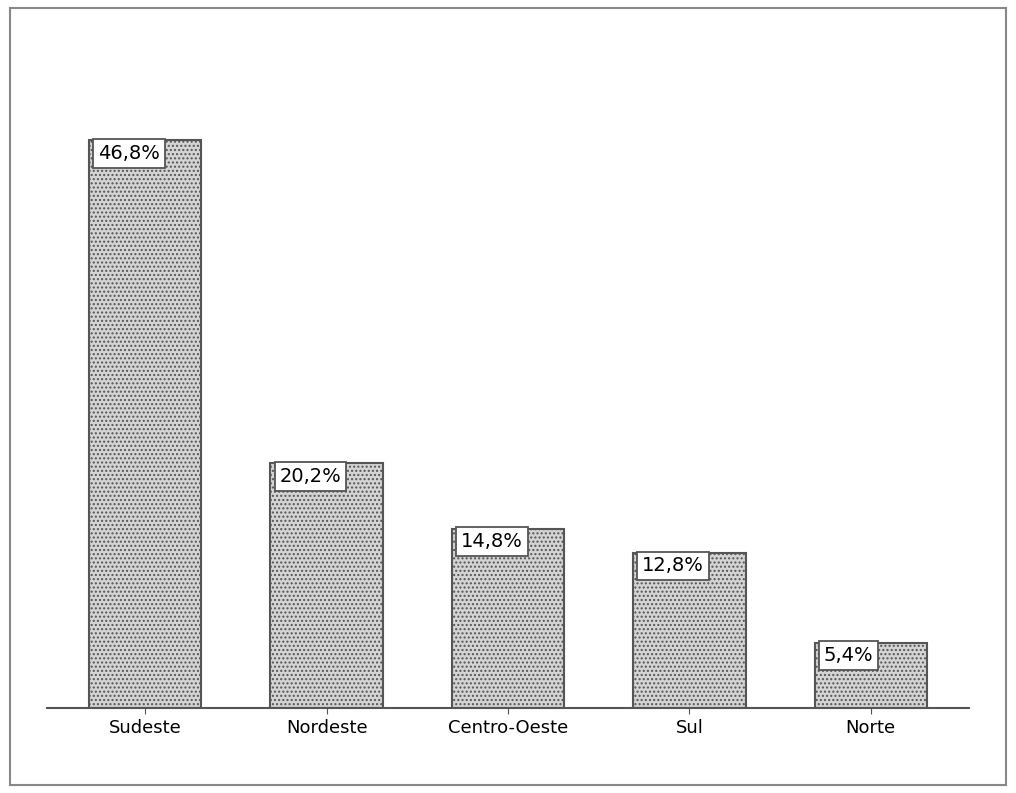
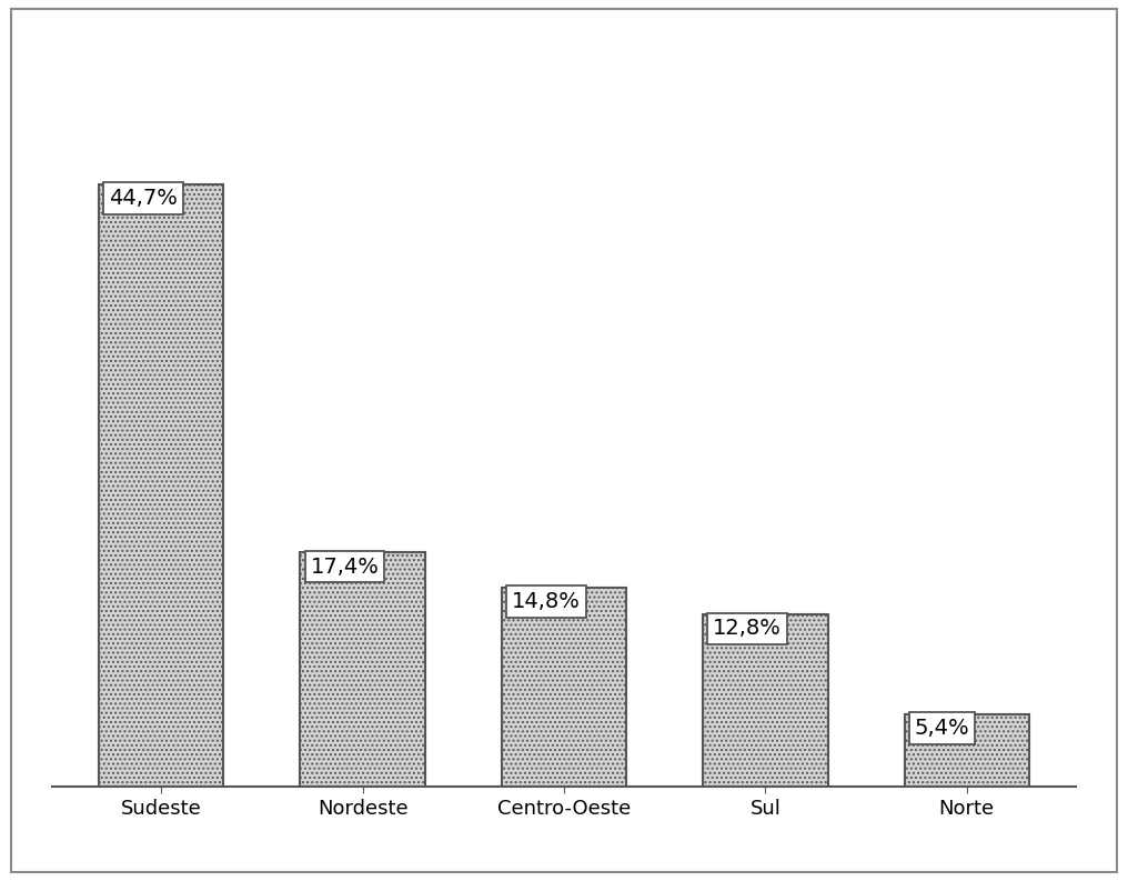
Sudeste: 46,8% -> 44,7%
Nordeste: 20,2% -> 17,4%
